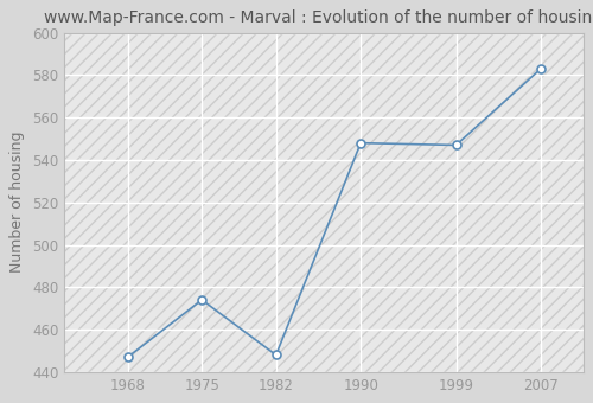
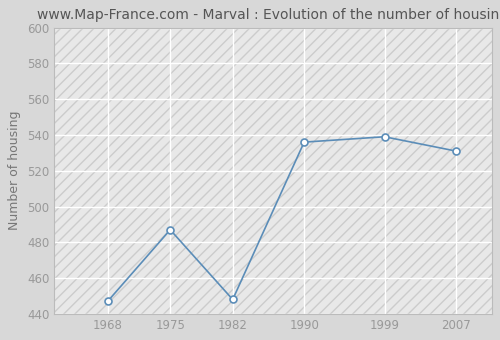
1975: 474 -> 487
1990: 548 -> 536
1999: 547 -> 539
2007: 583 -> 531
